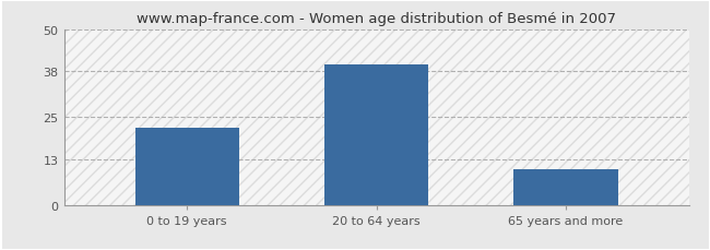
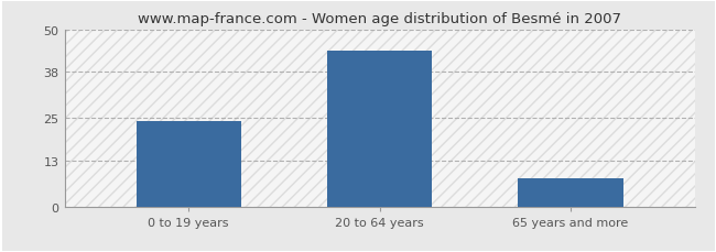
0 to 19 years: 22 -> 24
20 to 64 years: 40 -> 44
65 years and more: 10 -> 8
